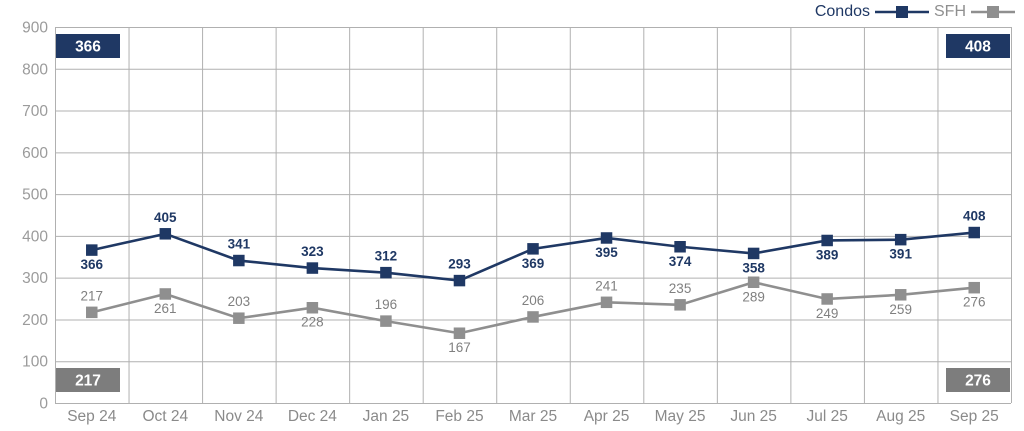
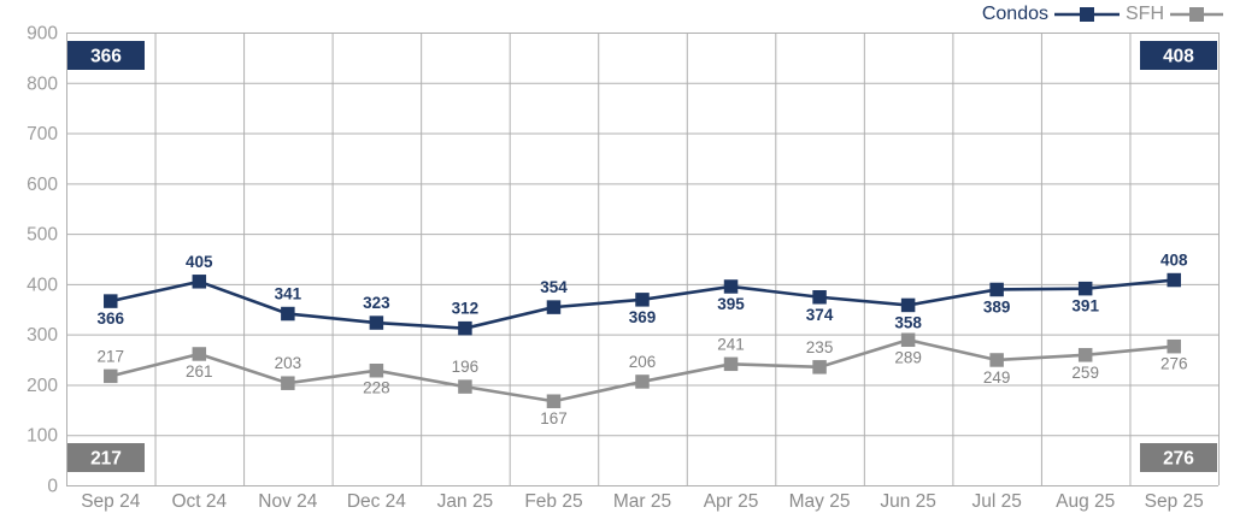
Condos/Feb 25: 293 -> 354
